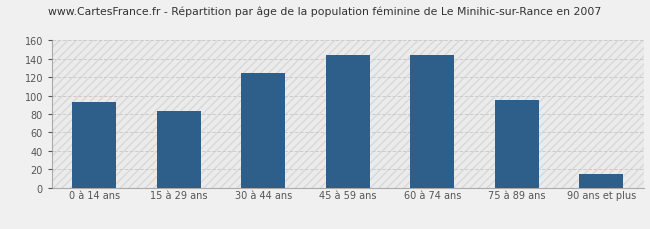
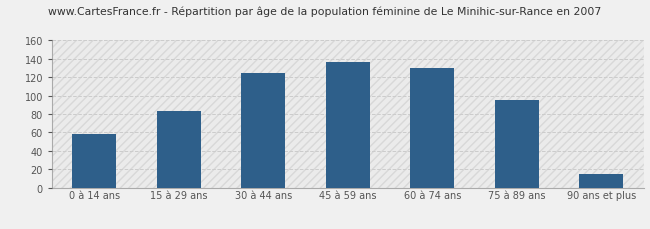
0 à 14 ans: 93 -> 58
45 à 59 ans: 144 -> 136
60 à 74 ans: 144 -> 130
